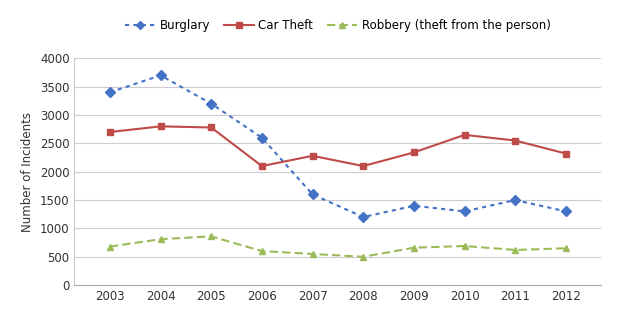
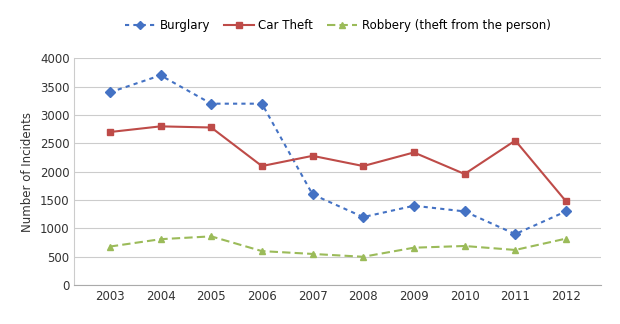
Burglary/2006: 2600 -> 3200
Car Theft/2010: 2650 -> 1960
Burglary/2011: 1500 -> 900
Car Theft/2012: 2320 -> 1480
Robbery (theft from the person)/2012: 650 -> 820
